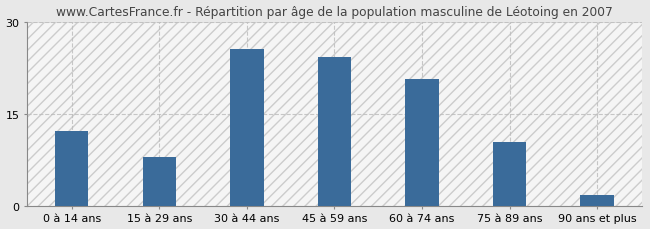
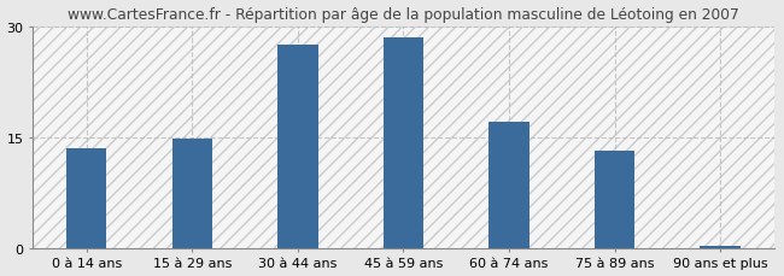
0 à 14 ans: 12.2 -> 13.5
15 à 29 ans: 8.0 -> 14.8
30 à 44 ans: 25.6 -> 27.5
45 à 59 ans: 24.2 -> 28.4
60 à 74 ans: 20.6 -> 17.0
75 à 89 ans: 10.4 -> 13.1
90 ans et plus: 1.8 -> 0.3
